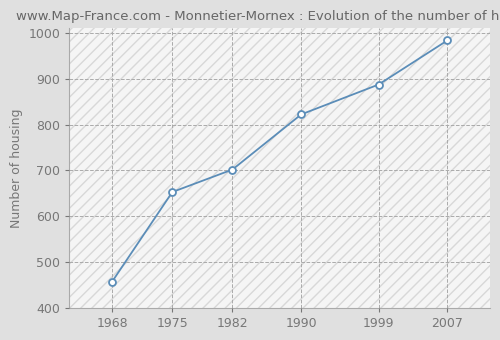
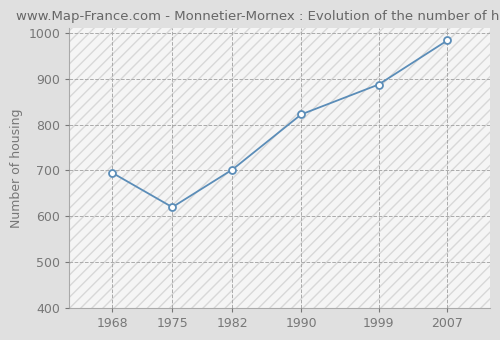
1968: 458 -> 695
1975: 653 -> 620
